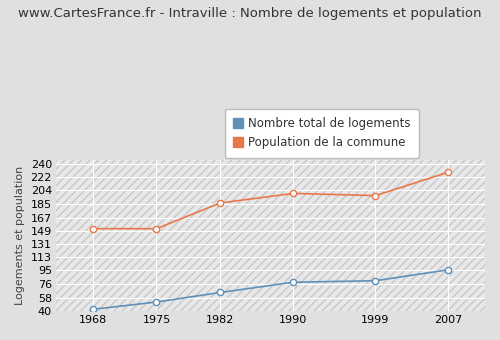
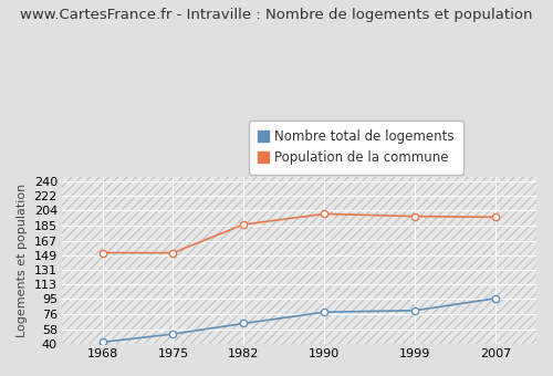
Population de la commune/2007: 229 -> 196
